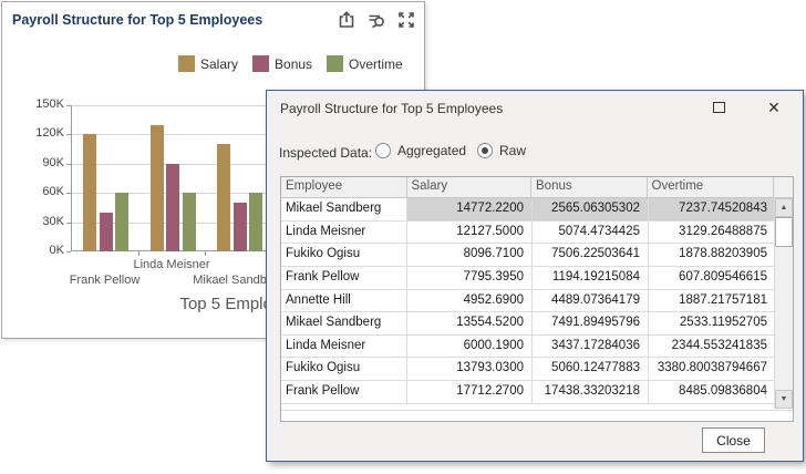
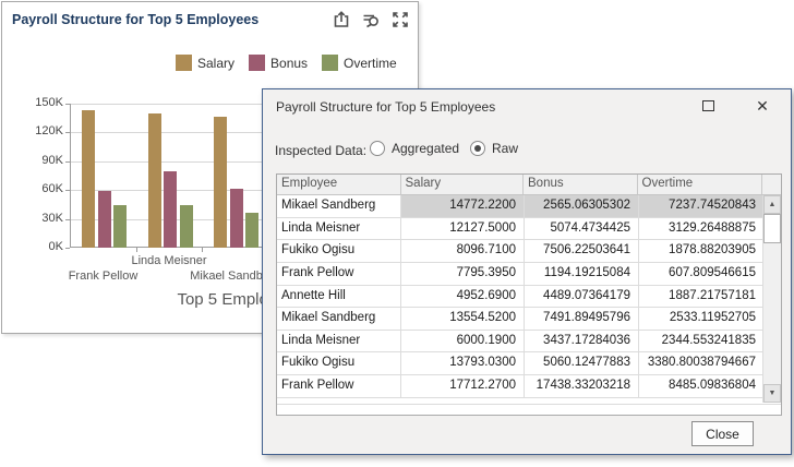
Salary/Frank Pellow: 120K -> 140K
Bonus/Frank Pellow: 40K -> 60K
Overtime/Frank Pellow: 60K -> 40K
Salary/Linda Meisner: 130K -> 140K
Bonus/Linda Meisner: 90K -> 80K
Overtime/Linda Meisner: 60K -> 40K
Salary/Mikael Sandberg: 110K -> 140K
Bonus/Mikael Sandberg: 50K -> 60K
Overtime/Mikael Sandberg: 60K -> 40K
